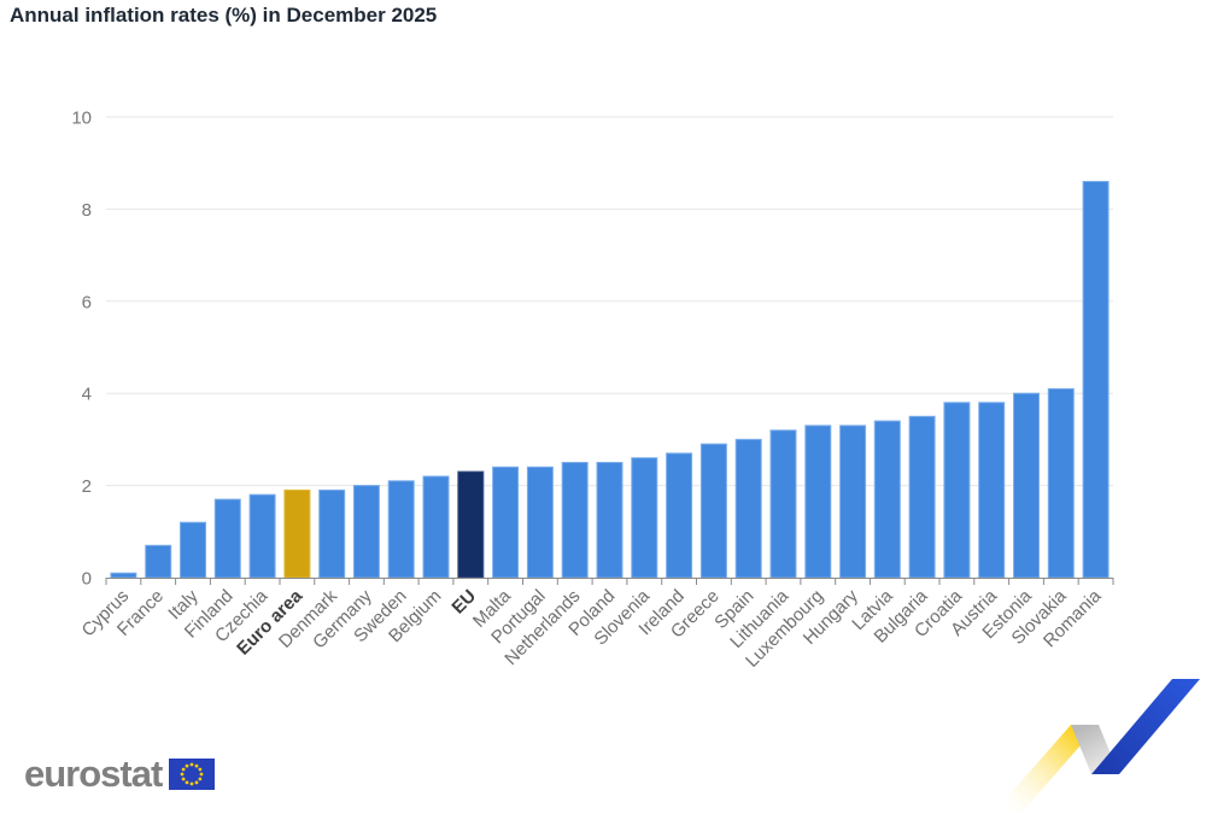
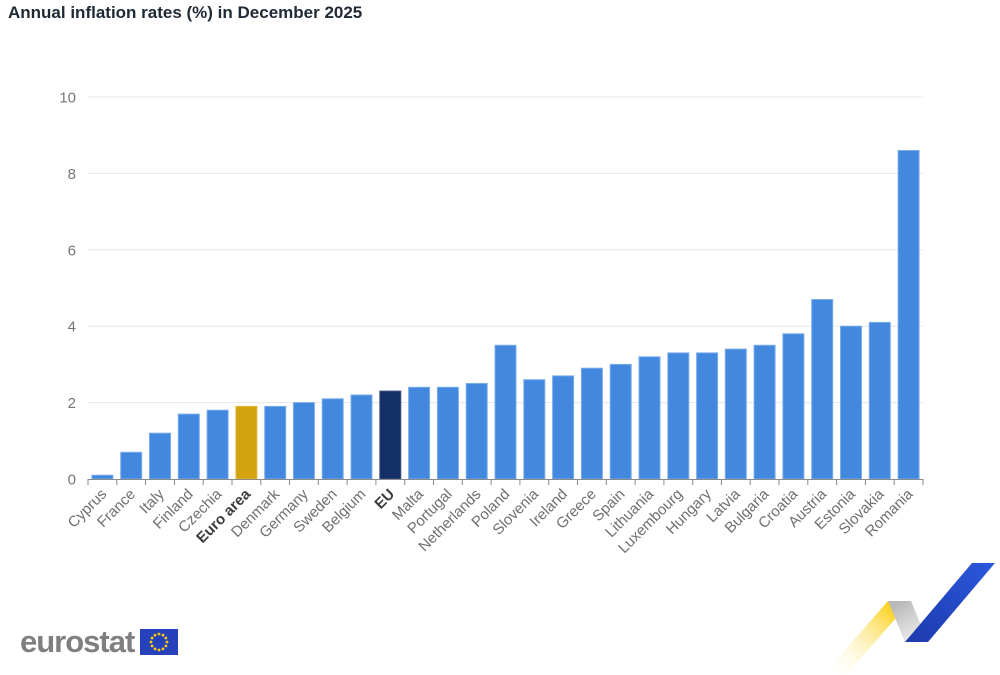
Poland: 2.5 -> 3.5
Austria: 3.8 -> 4.7
